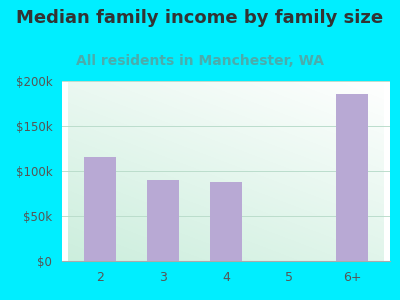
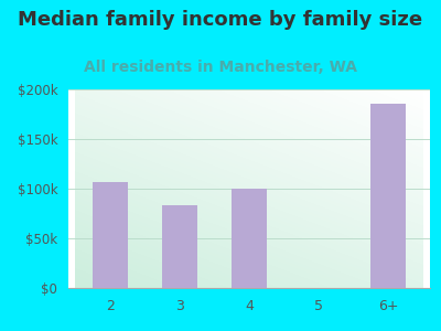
2: $116k -> $107k
3: $90k -> $83k
4: $88k -> $100k
